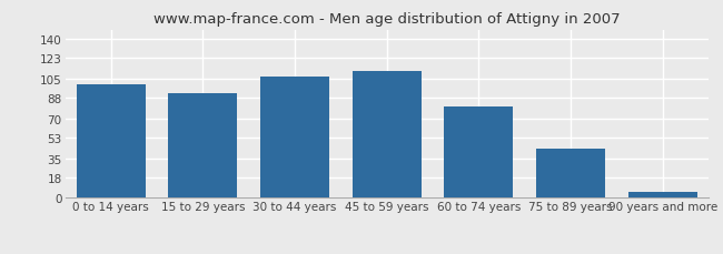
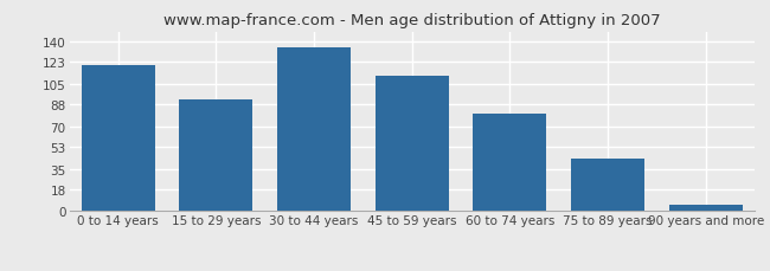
0 to 14 years: 100 -> 120
30 to 44 years: 107 -> 135
